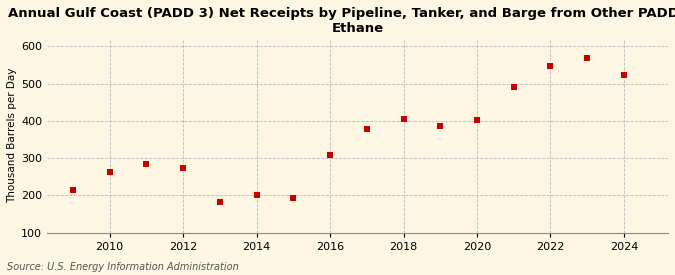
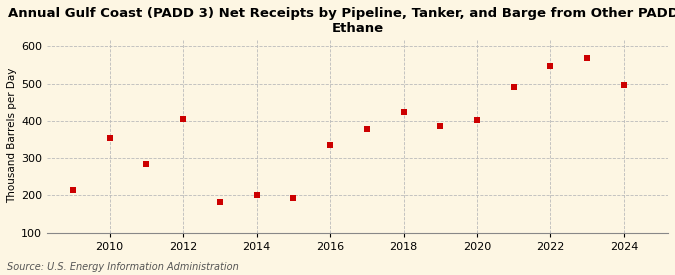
2010: 263 -> 355
2012: 272 -> 405
2016: 308 -> 335
2018: 405 -> 425
2024: 523 -> 495
